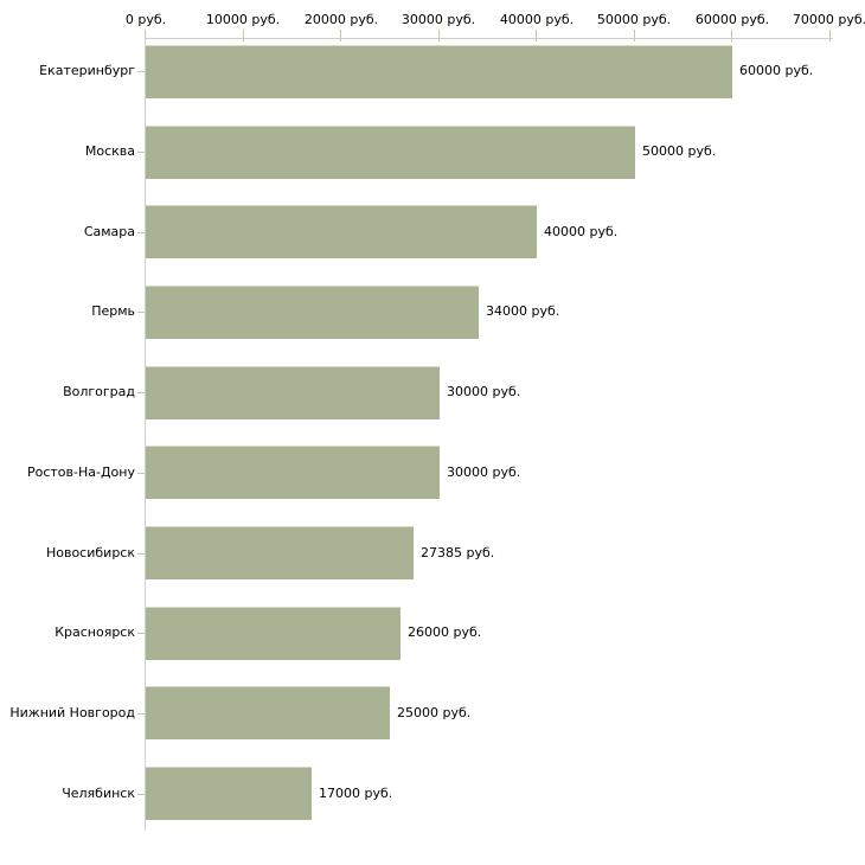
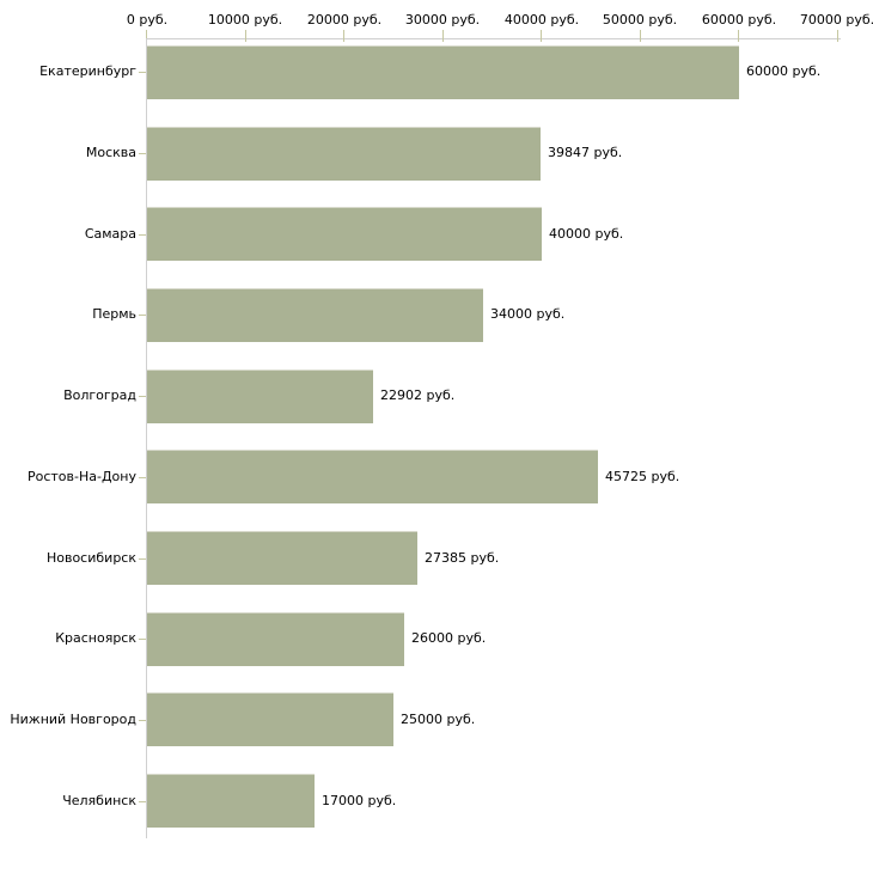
Москва: 50000 -> 39847
Волгоград: 30000 -> 22902
Ростов-На-Дону: 30000 -> 45725
